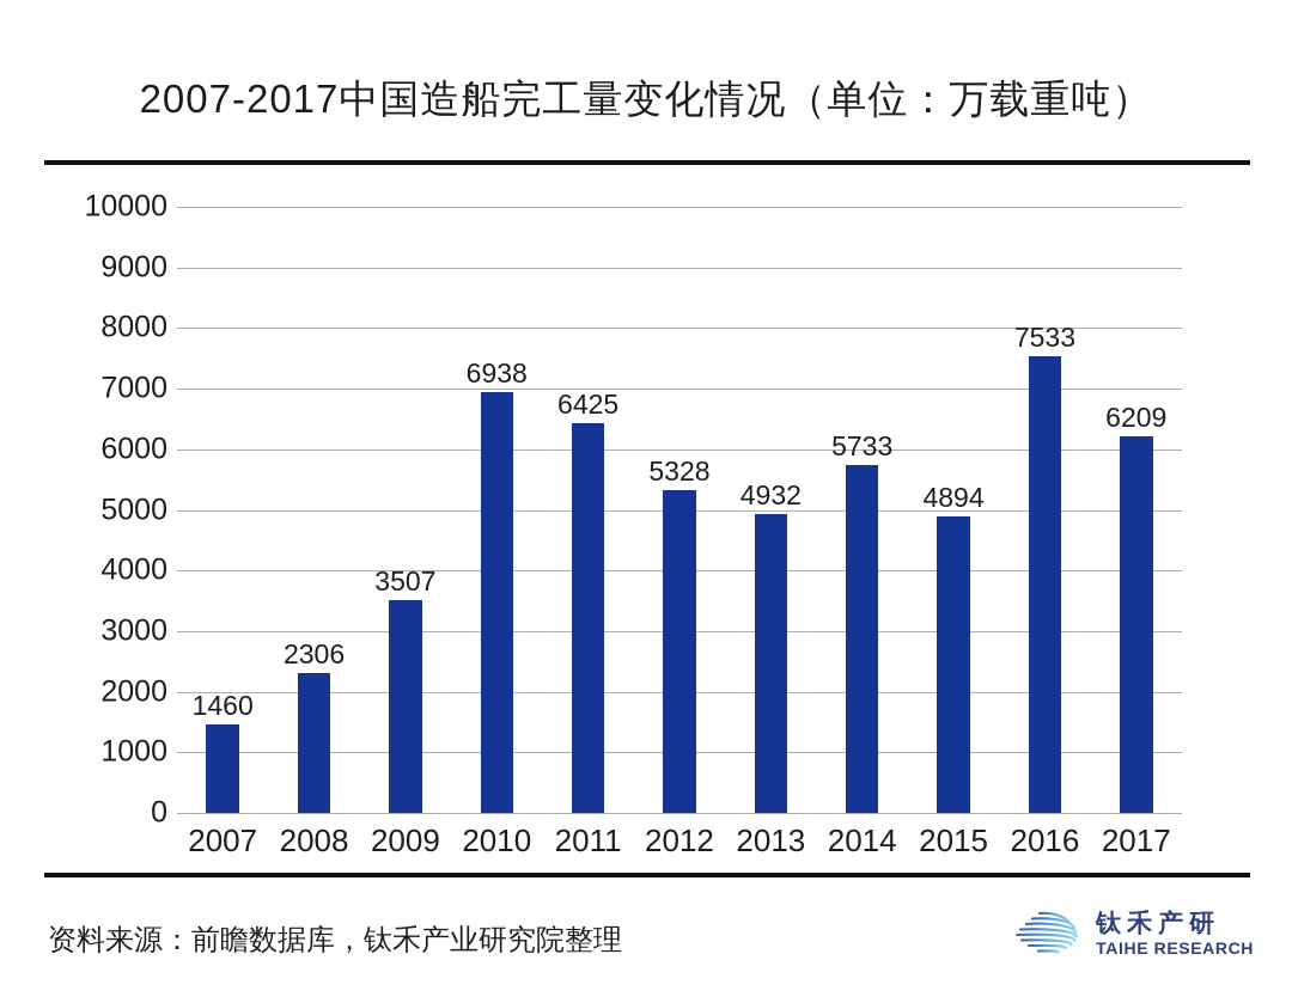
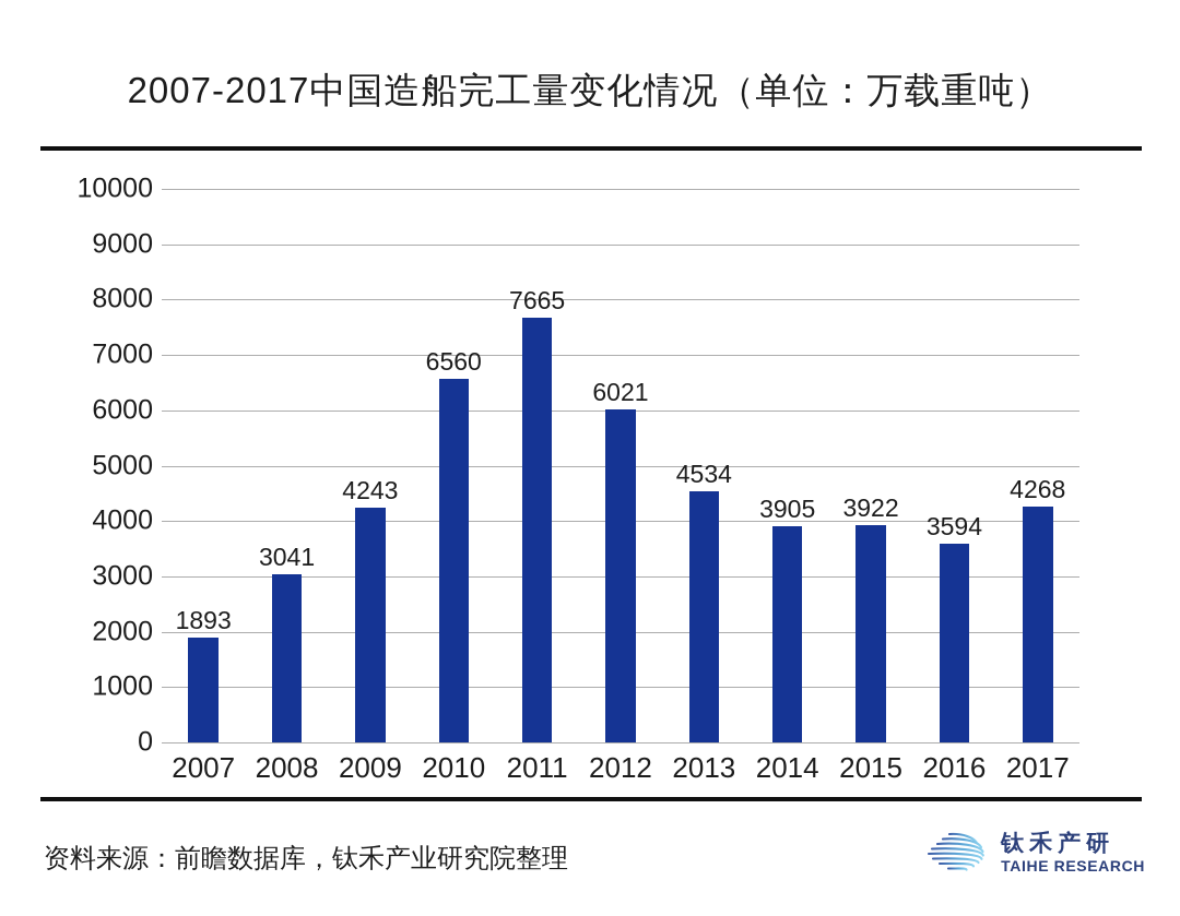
2007: 1460 -> 1893
2008: 2306 -> 3041
2009: 3507 -> 4243
2010: 6938 -> 6560
2011: 6425 -> 7665
2012: 5328 -> 6021
2013: 4932 -> 4534
2014: 5733 -> 3905
2015: 4894 -> 3922
2016: 7533 -> 3594
2017: 6209 -> 4268
